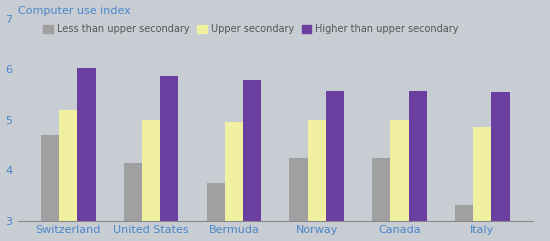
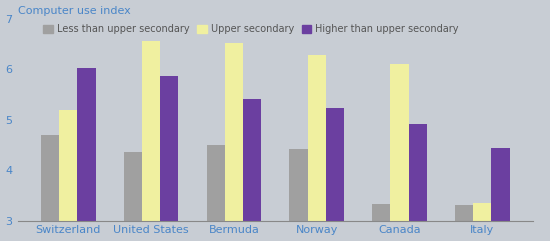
Less than upper secondary/United States: 4.15 -> 4.36
Upper secondary/United States: 5.00 -> 6.56
Less than upper secondary/Bermuda: 3.75 -> 4.50
Upper secondary/Bermuda: 4.95 -> 6.52
Higher than upper secondary/Bermuda: 5.80 -> 5.42
Less than upper secondary/Norway: 4.25 -> 4.42
Upper secondary/Norway: 5.00 -> 6.28
Higher than upper secondary/Norway: 5.58 -> 5.24
Less than upper secondary/Canada: 4.25 -> 3.32
Upper secondary/Canada: 5.00 -> 6.10
Higher than upper secondary/Canada: 5.57 -> 4.92
Upper secondary/Italy: 4.85 -> 3.34
Higher than upper secondary/Italy: 5.55 -> 4.44
